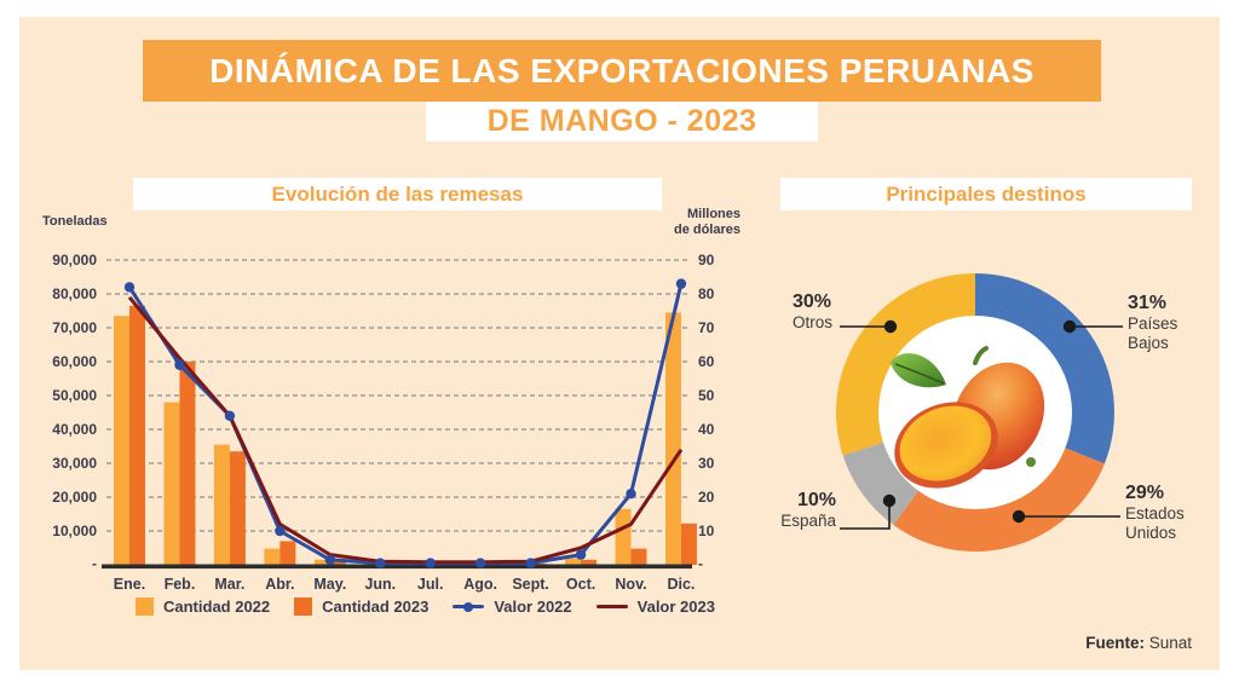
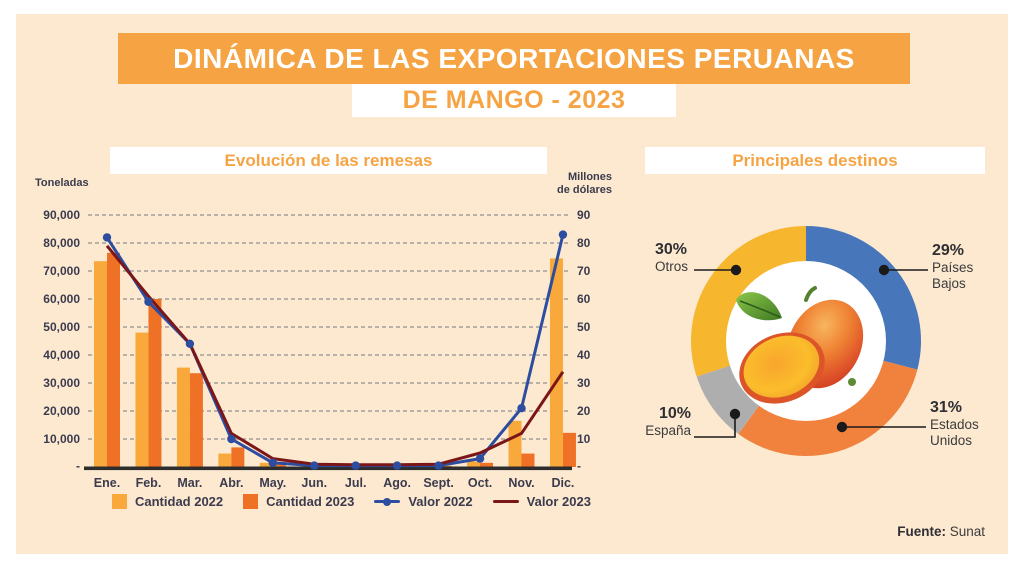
Principales destinos/Países Bajos: 31% -> 29%
Principales destinos/Estados Unidos: 29% -> 31%
